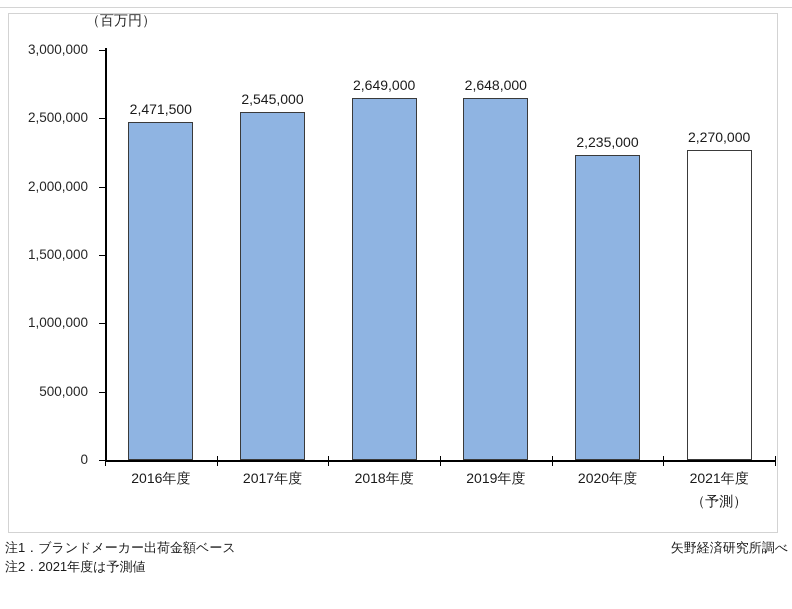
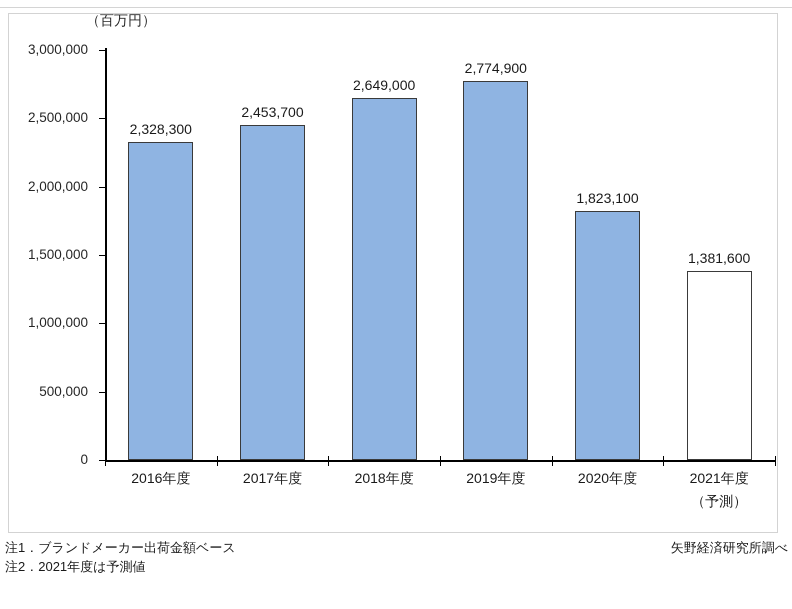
2016年度: 2,471,500 -> 2,328,300
2017年度: 2,545,000 -> 2,453,700
2019年度: 2,648,000 -> 2,774,900
2020年度: 2,235,000 -> 1,823,100
2021年度: 2,270,000 -> 1,381,600
